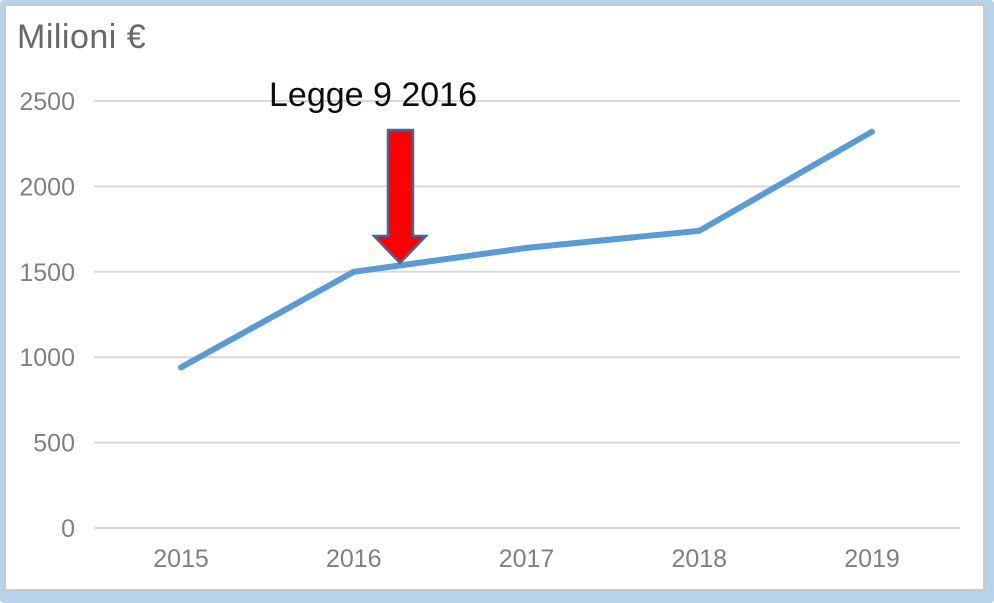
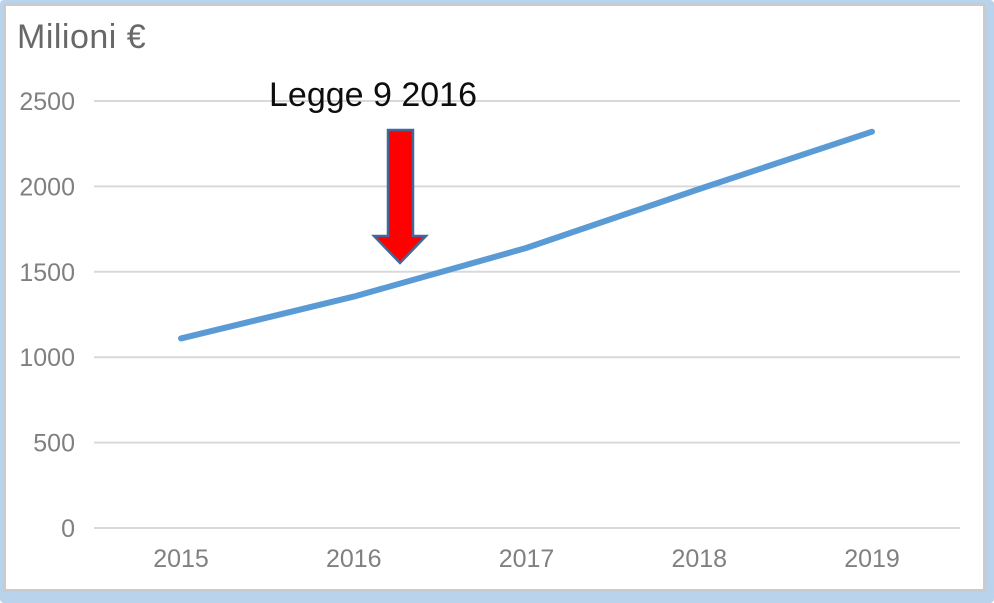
2015: 940 -> 1110
2016: 1500 -> 1360
2018: 1740 -> 1980
